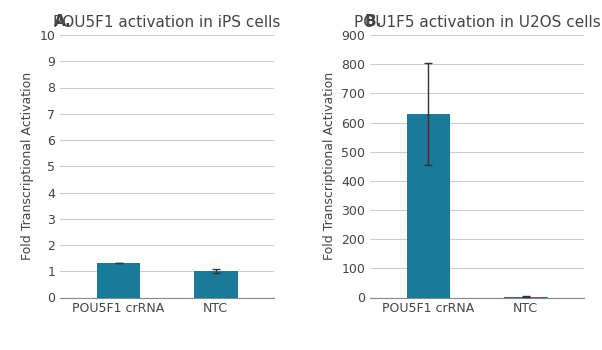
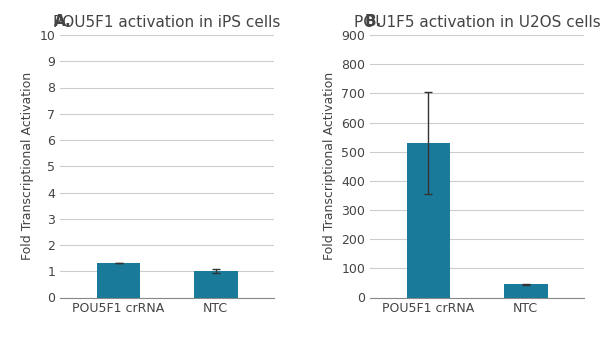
POU1F5 activation in U2OS cells/POU5F1 crRNA: 630 -> 530
POU1F5 activation in U2OS cells/NTC: 3 -> 45
